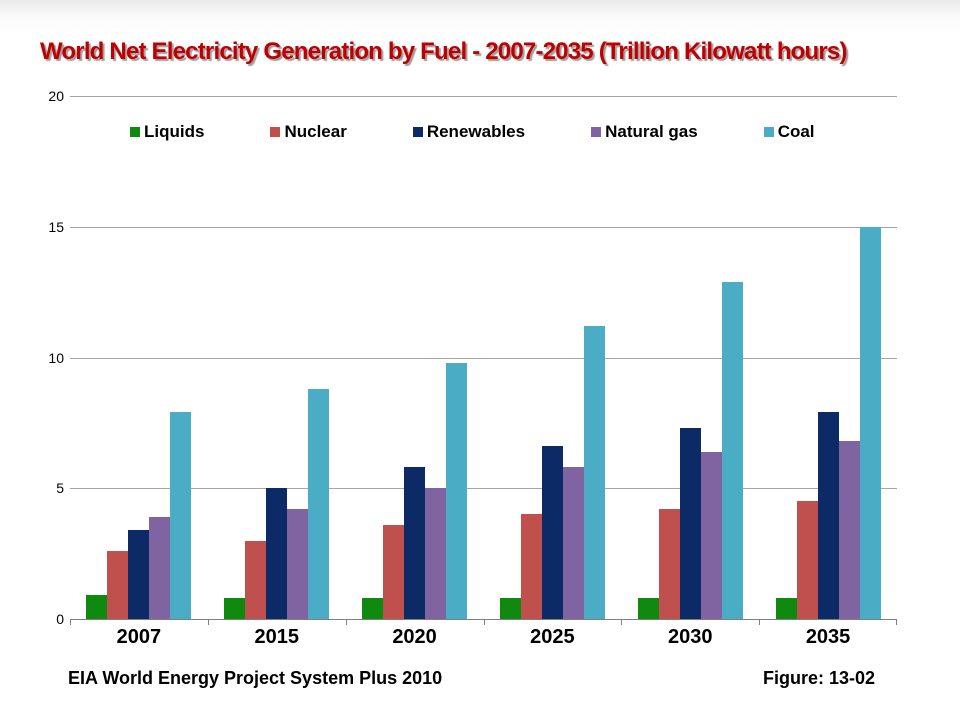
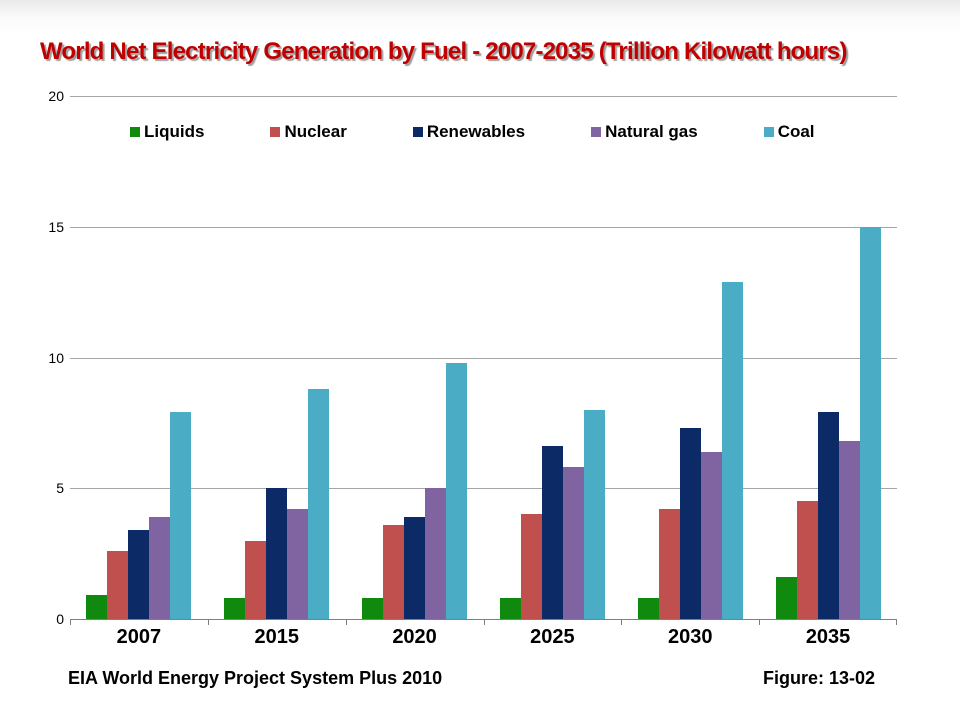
Renewables/2020: 5.8 -> 3.9
Coal/2025: 11.2 -> 8.0
Liquids/2035: 0.8 -> 1.6
